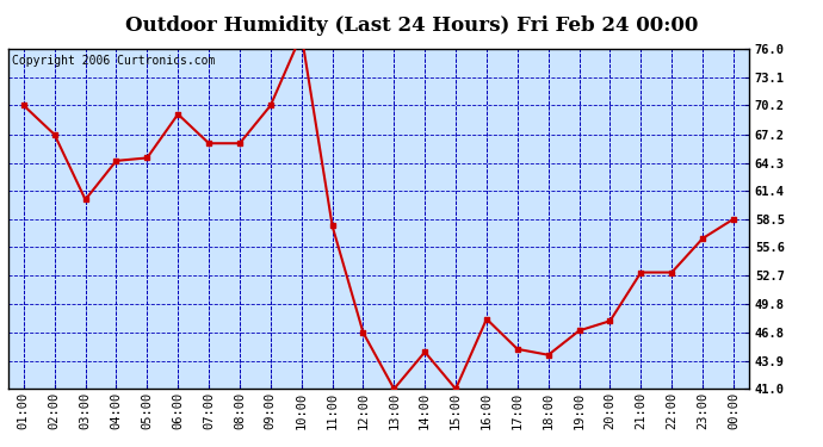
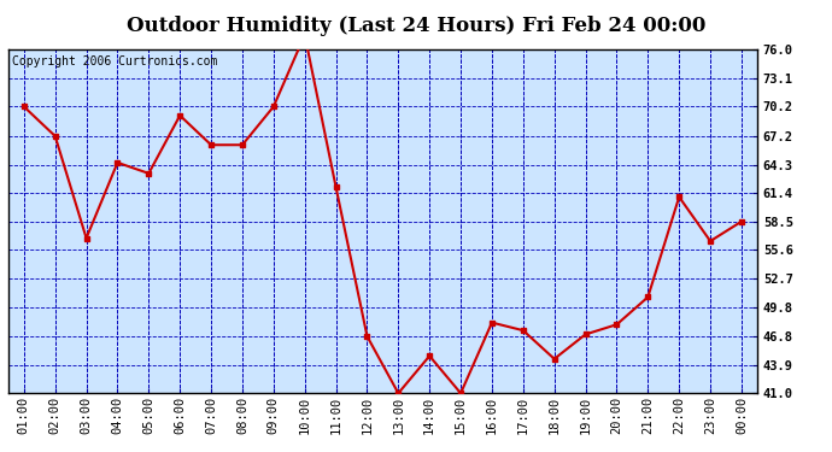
03:00: 60.5 -> 56.8
05:00: 64.8 -> 63.4
11:00: 57.8 -> 62.0
17:00: 45.1 -> 47.4
21:00: 53.0 -> 50.8
22:00: 53.0 -> 61.0
